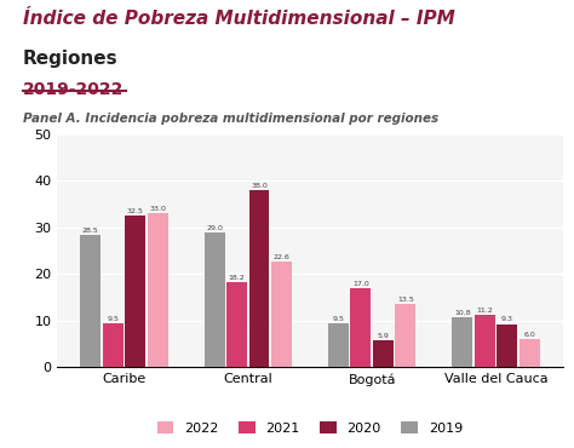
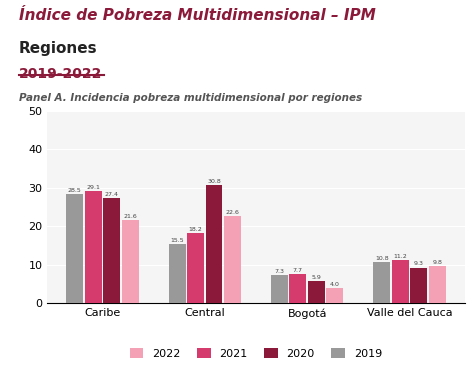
2021/Caribe: 9.5 -> 29.1
2020/Caribe: 32.5 -> 27.4
2022/Caribe: 33.0 -> 21.6
2019/Central: 29.0 -> 15.5
2020/Central: 38.0 -> 30.8
2019/Bogotá: 9.5 -> 7.3
2021/Bogotá: 17.0 -> 7.7
2022/Bogotá: 13.5 -> 4.0
2022/Valle del Cauca: 6.0 -> 9.8
